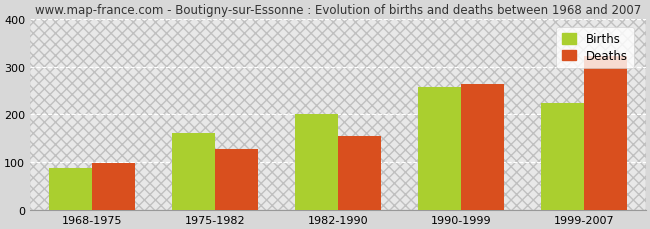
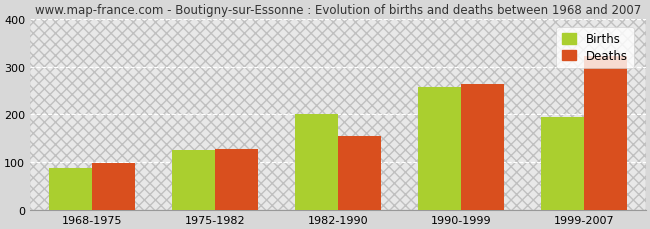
Births/1975-1982: 160 -> 125
Births/1999-2007: 224 -> 195
